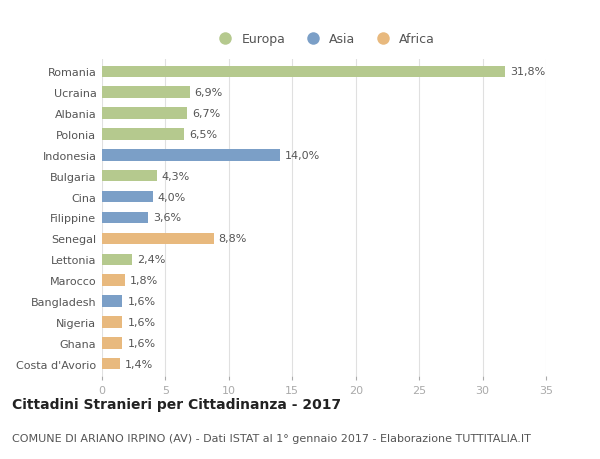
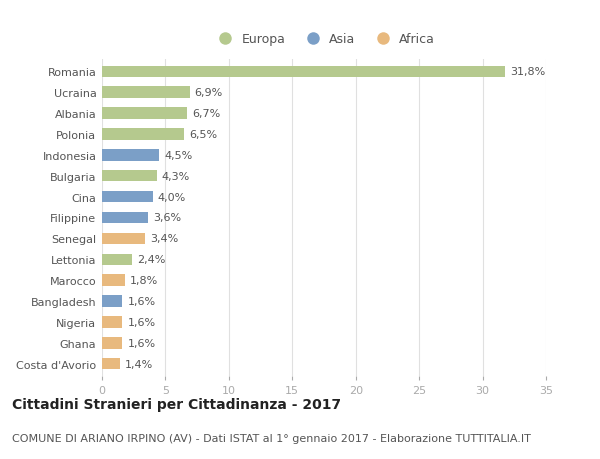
Indonesia: 14,0% -> 4,5%
Senegal: 8,8% -> 3,4%
